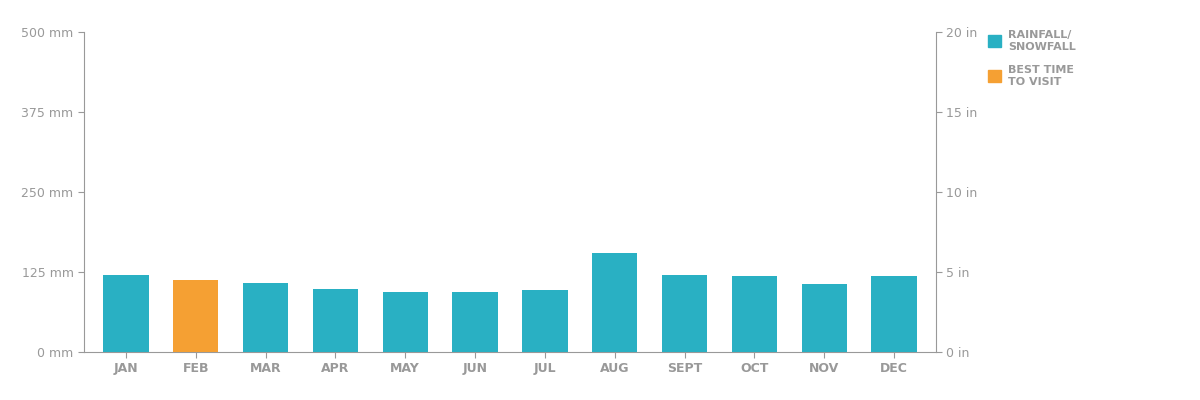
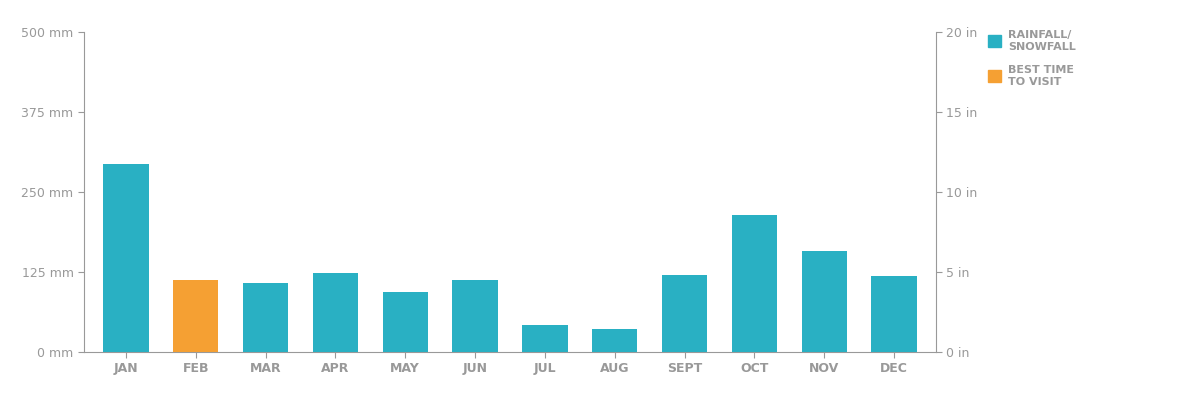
JAN: 120 mm -> 294 mm
APR: 98 mm -> 124 mm
JUN: 93 mm -> 112 mm
JUL: 97 mm -> 42 mm
AUG: 155 mm -> 36 mm
OCT: 118 mm -> 214 mm
NOV: 107 mm -> 158 mm
